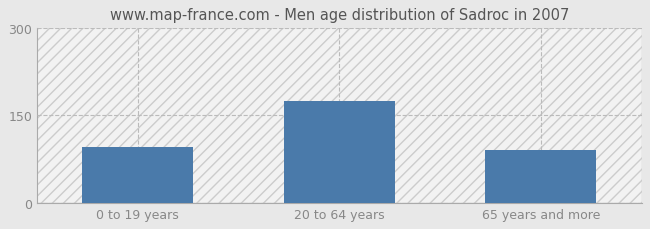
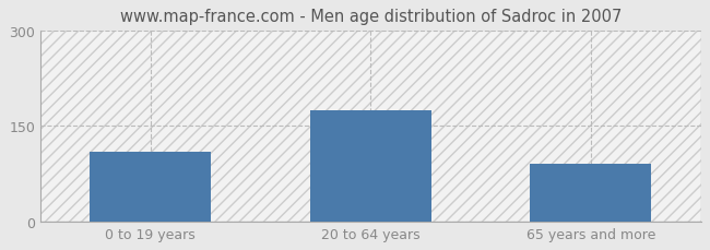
0 to 19 years: 96 -> 110
